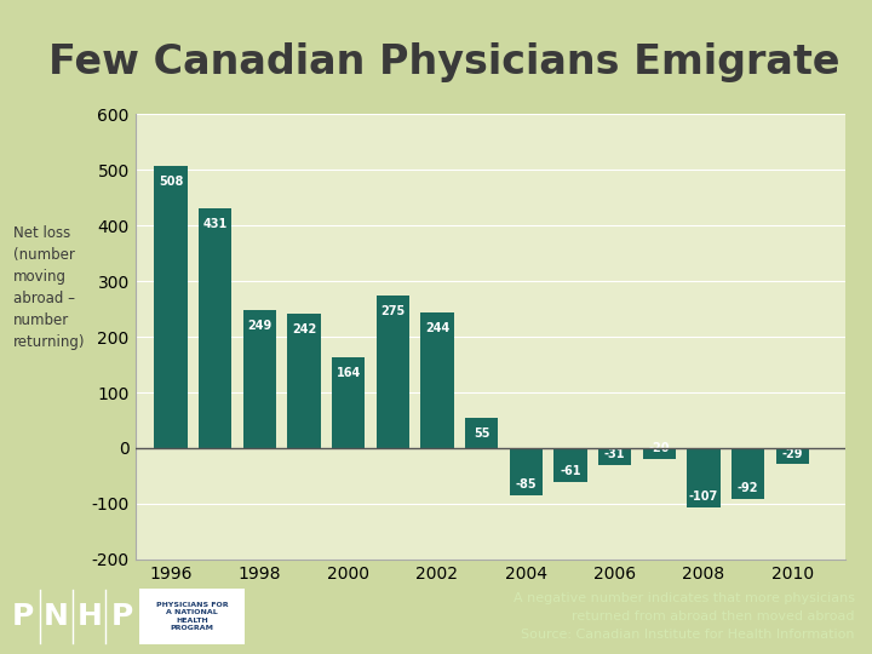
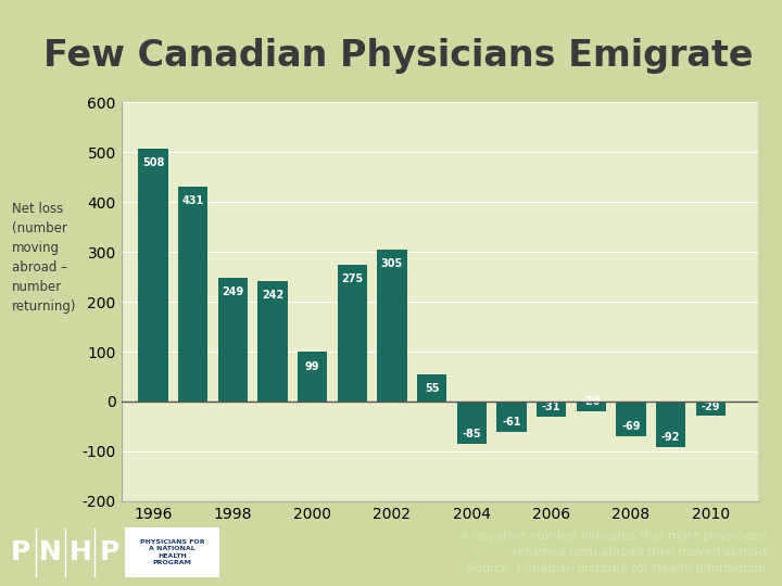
2000: 164 -> 99
2002: 244 -> 305
2008: -107 -> -69
